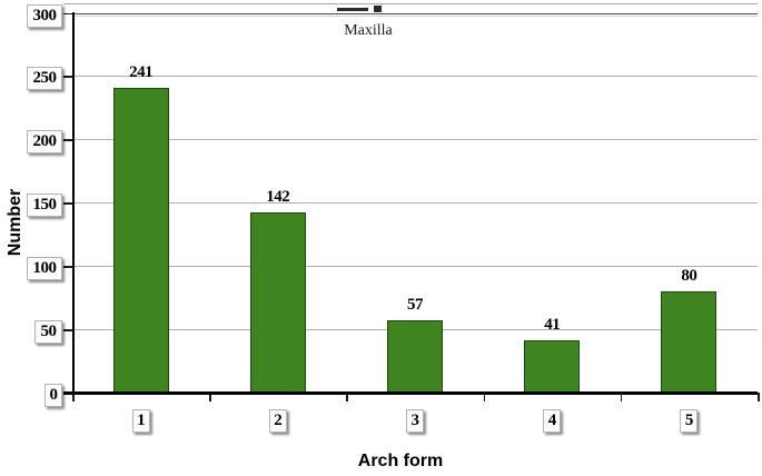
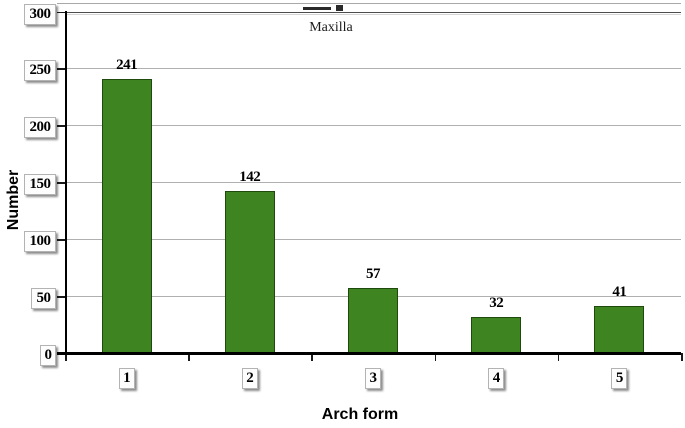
4: 41 -> 32
5: 80 -> 41
